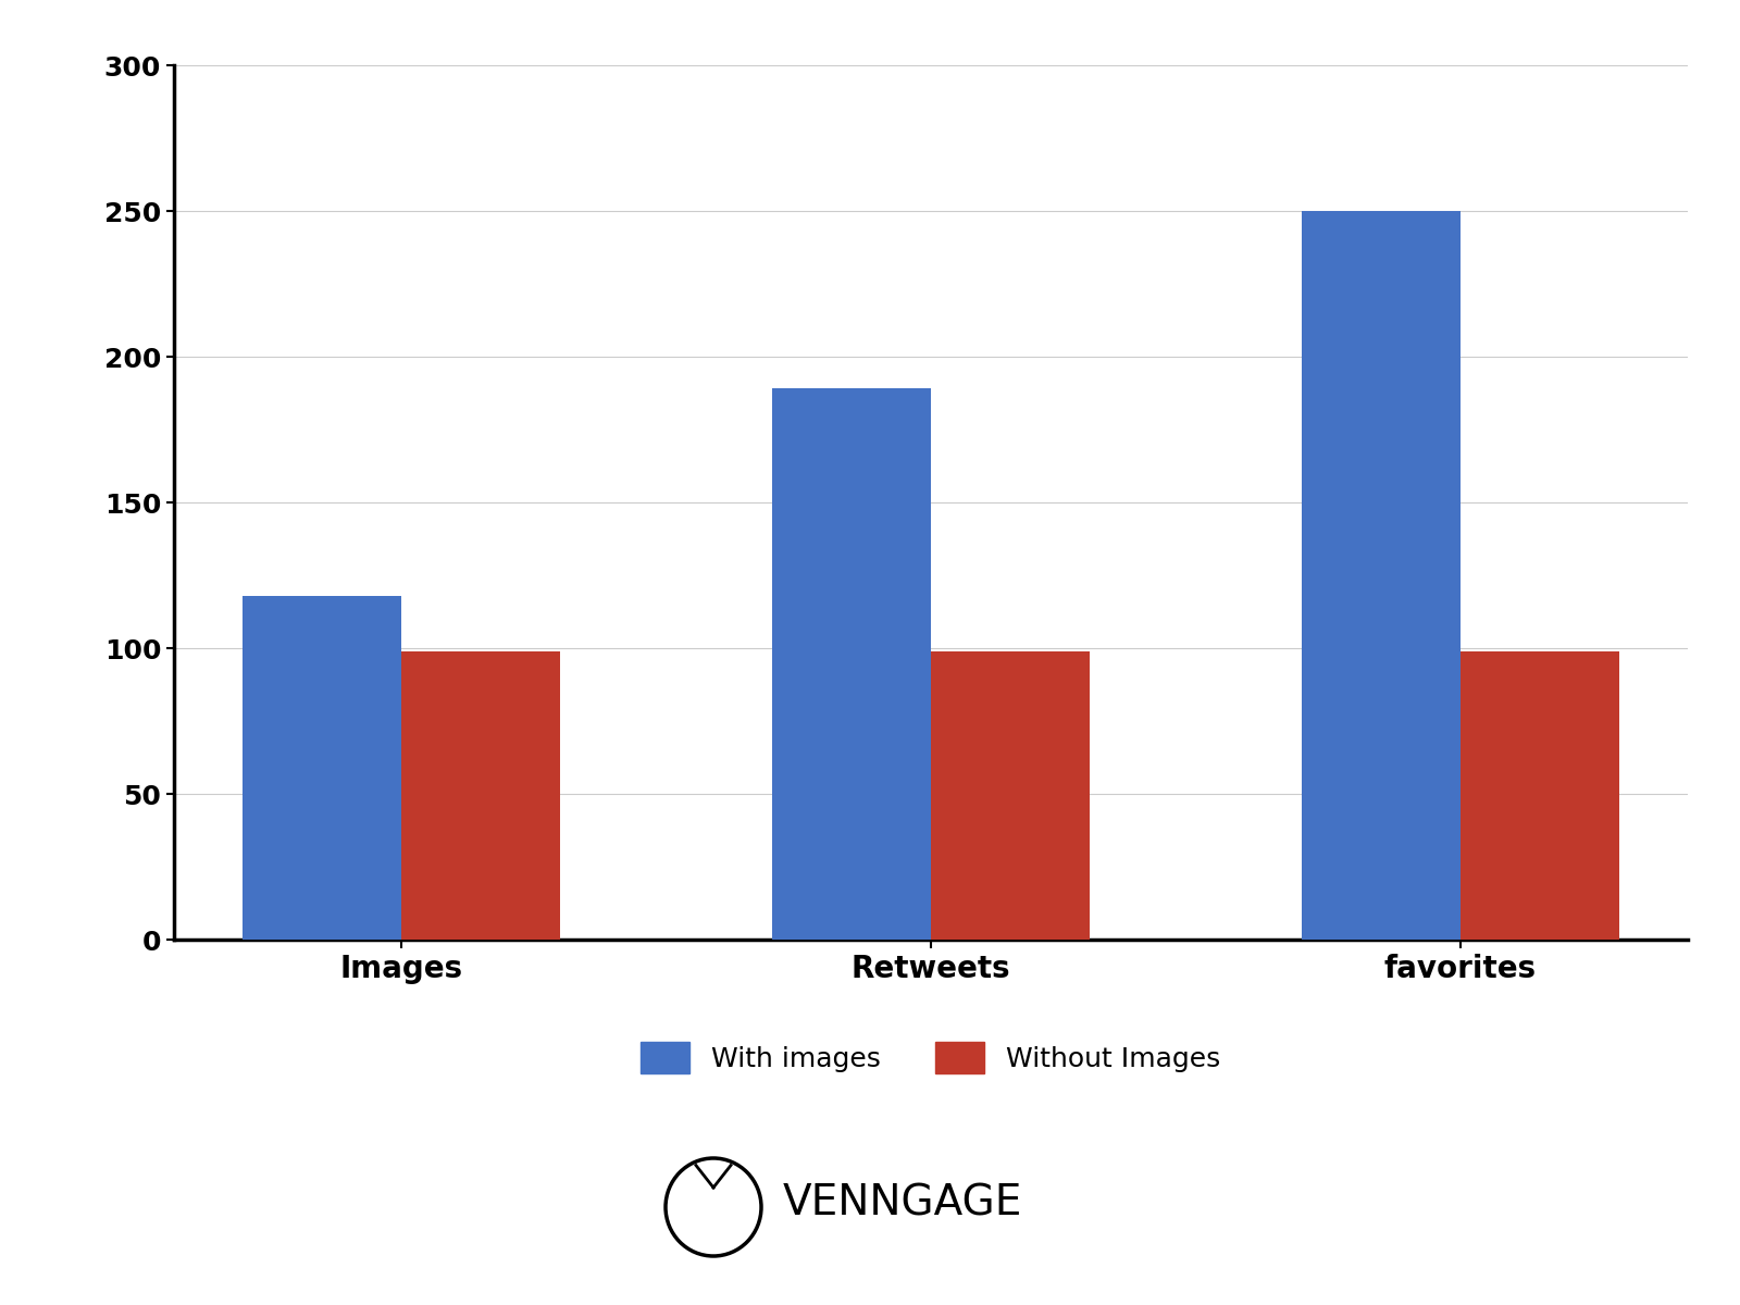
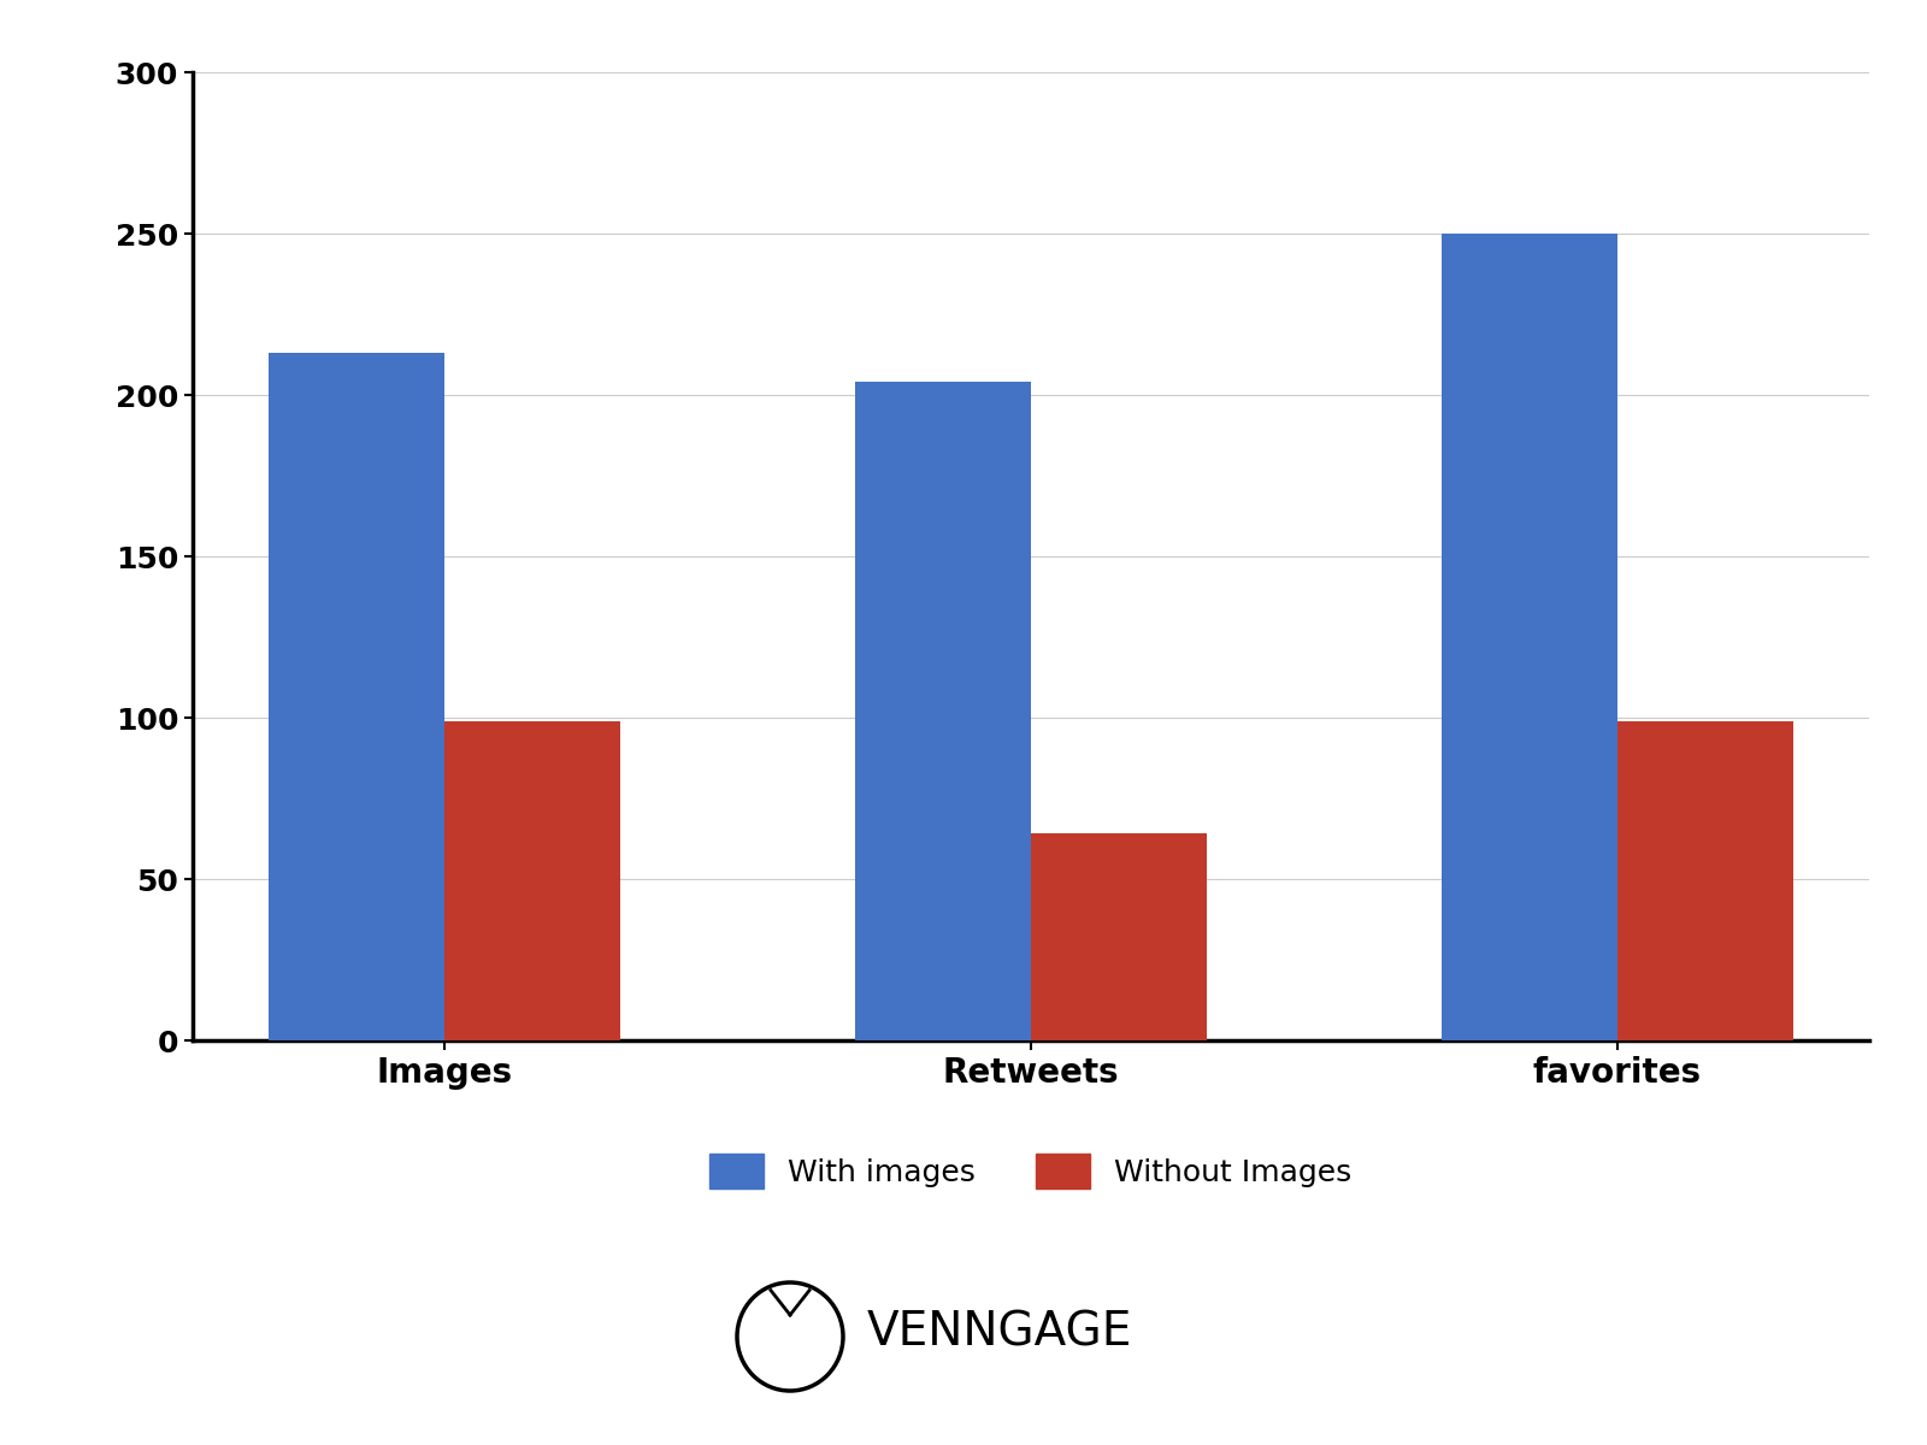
With images/Images: 118 -> 213
With images/Retweets: 189 -> 204
Without Images/Retweets: 99 -> 64
